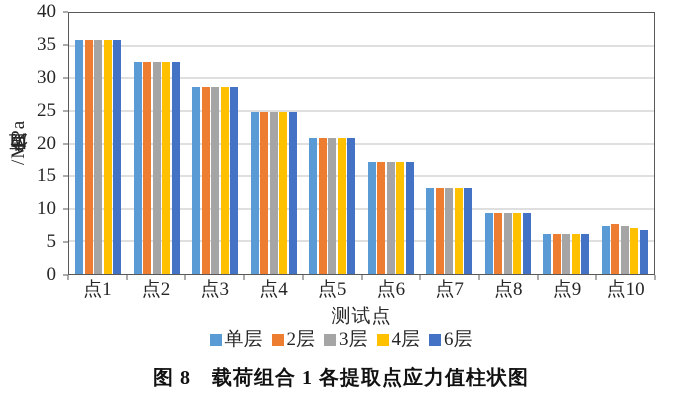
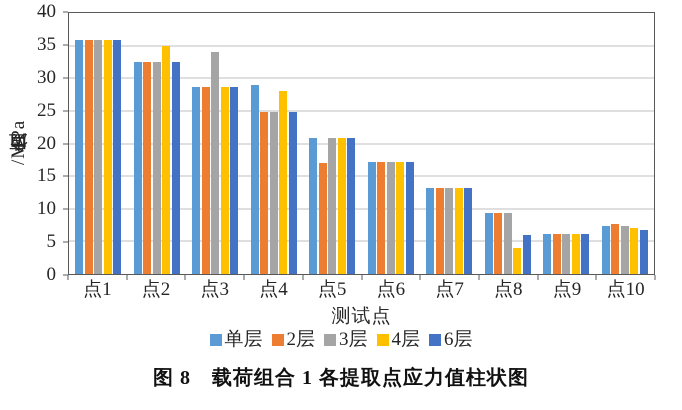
4层/点2: 32 -> 35
3层/点3: 29 -> 34
单层/点4: 25 -> 29
4层/点4: 25 -> 28
2层/点5: 21 -> 17
4层/点8: 9 -> 4
6层/点8: 9 -> 6
